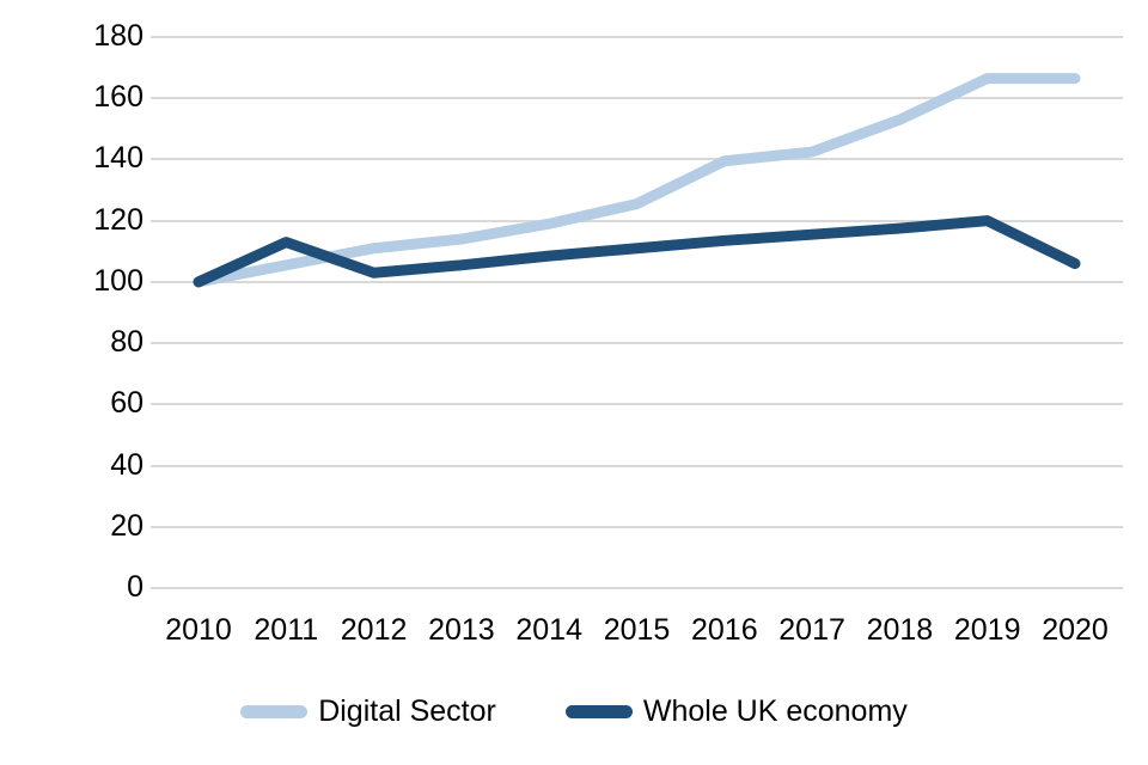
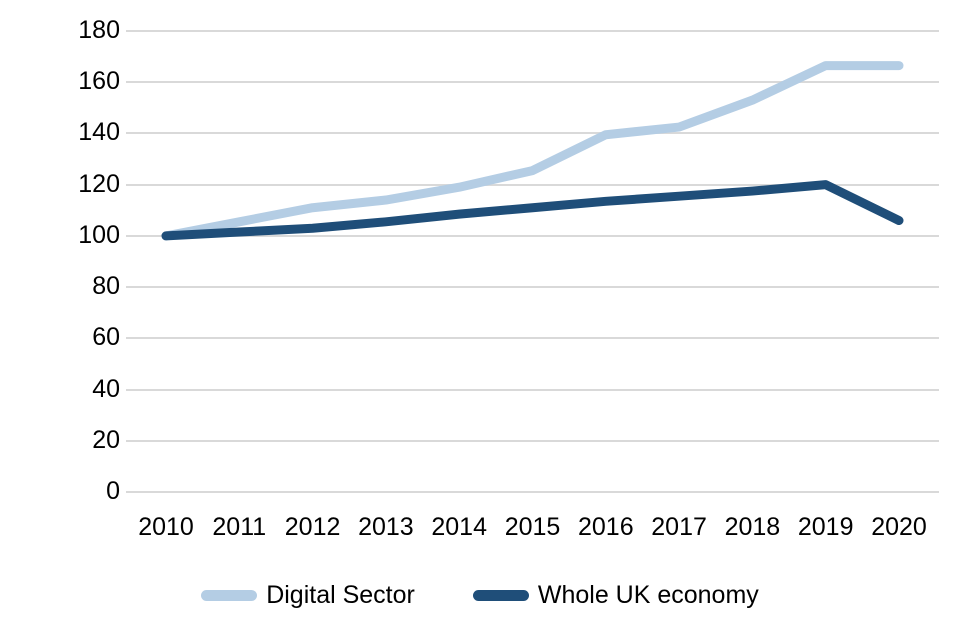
Whole UK economy/2011: 113 -> 102
